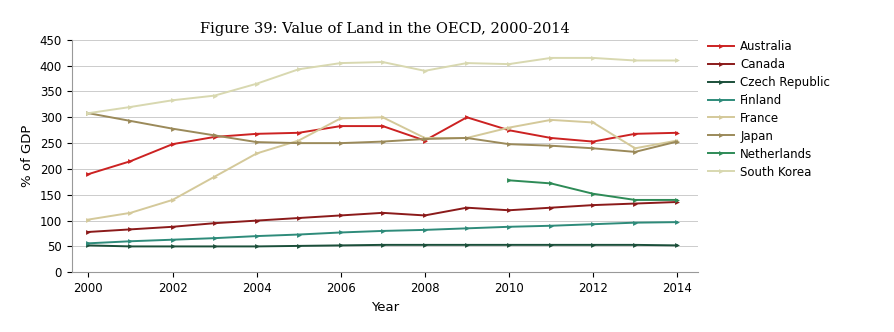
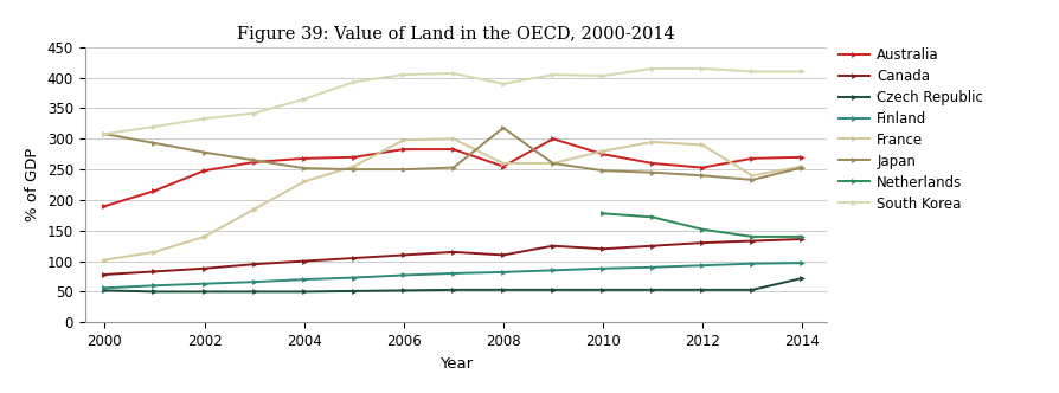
Japan/2008: 258 -> 318
Czech Republic/2014: 52 -> 72
